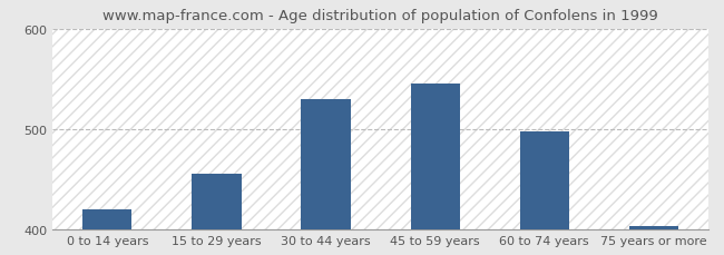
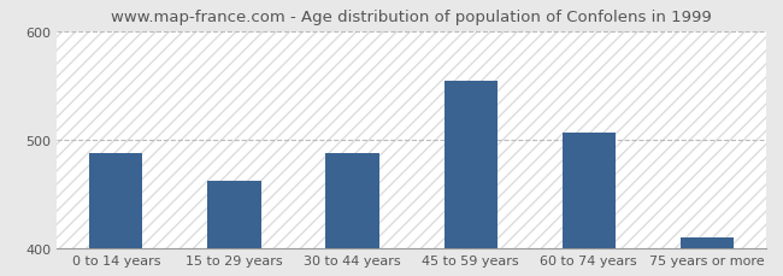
0 to 14 years: 420 -> 488
15 to 29 years: 455 -> 462
30 to 44 years: 530 -> 488
45 to 59 years: 545 -> 554
60 to 74 years: 497 -> 506
75 years or more: 403 -> 410
